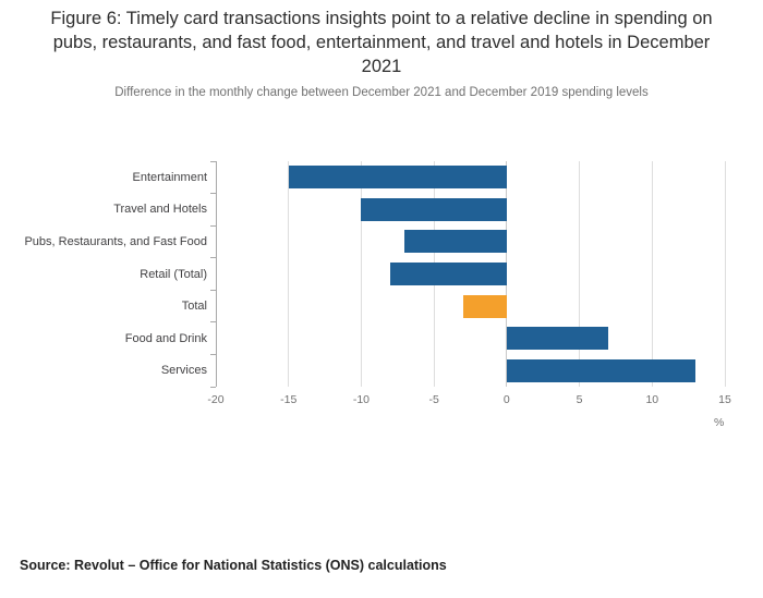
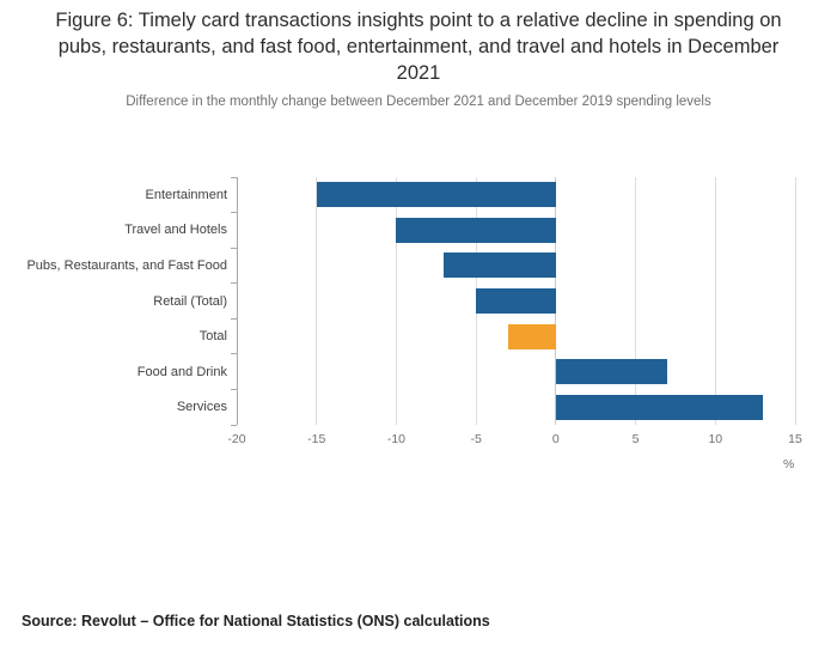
Retail (Total): -8 -> -5
